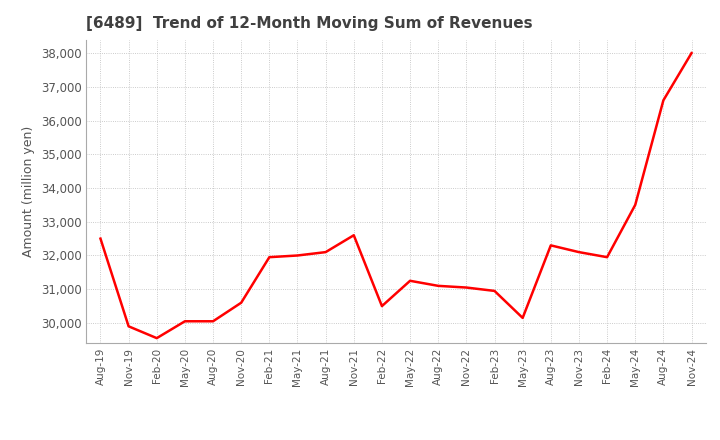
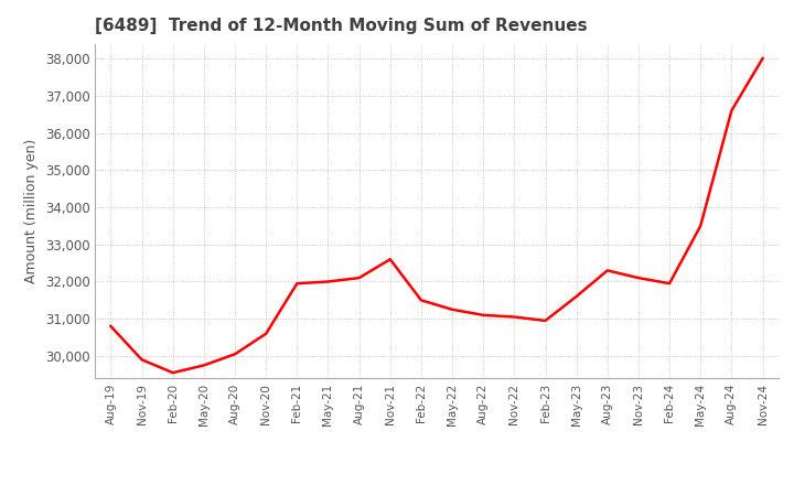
Aug-19: 32,500 -> 30,800
May-20: 30,050 -> 29,750
Feb-22: 30,500 -> 31,500
May-23: 30,150 -> 31,600
